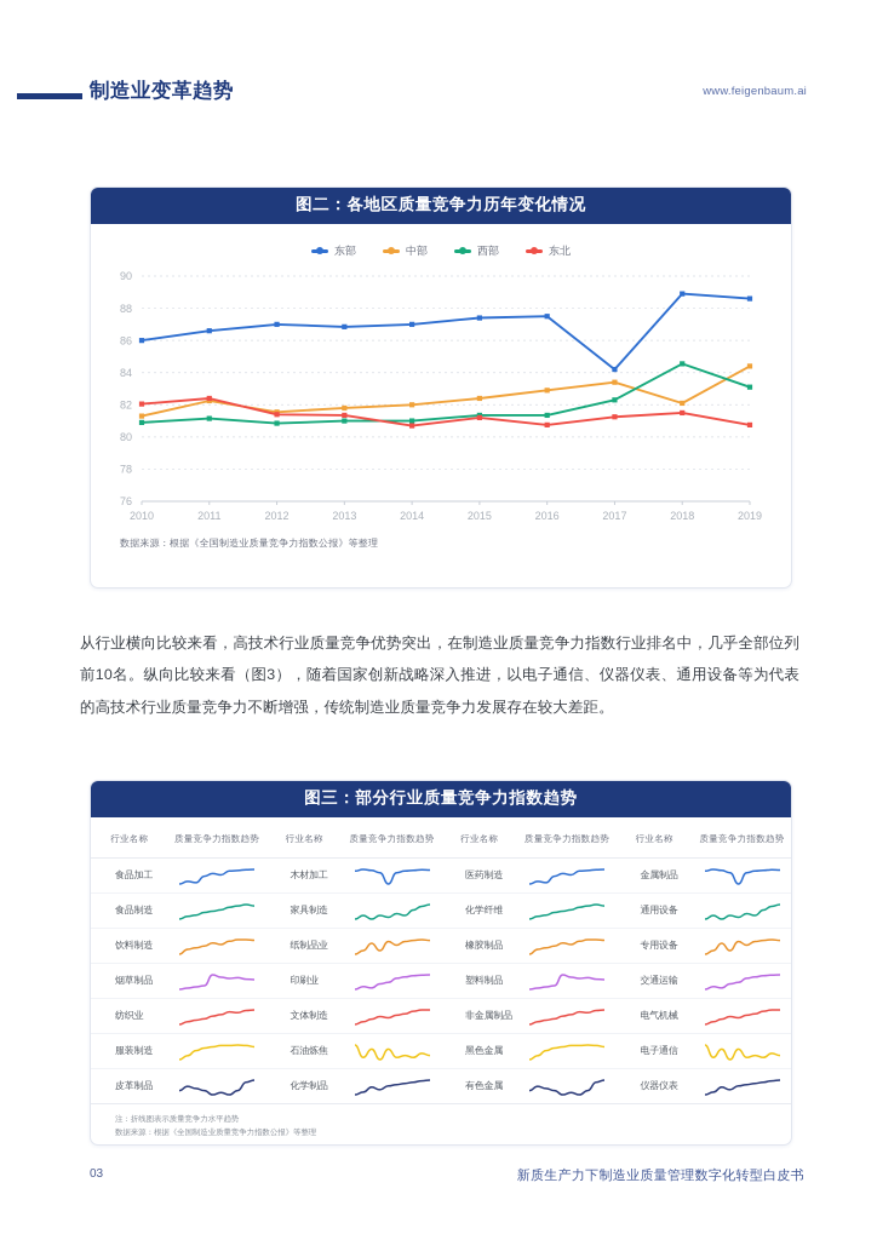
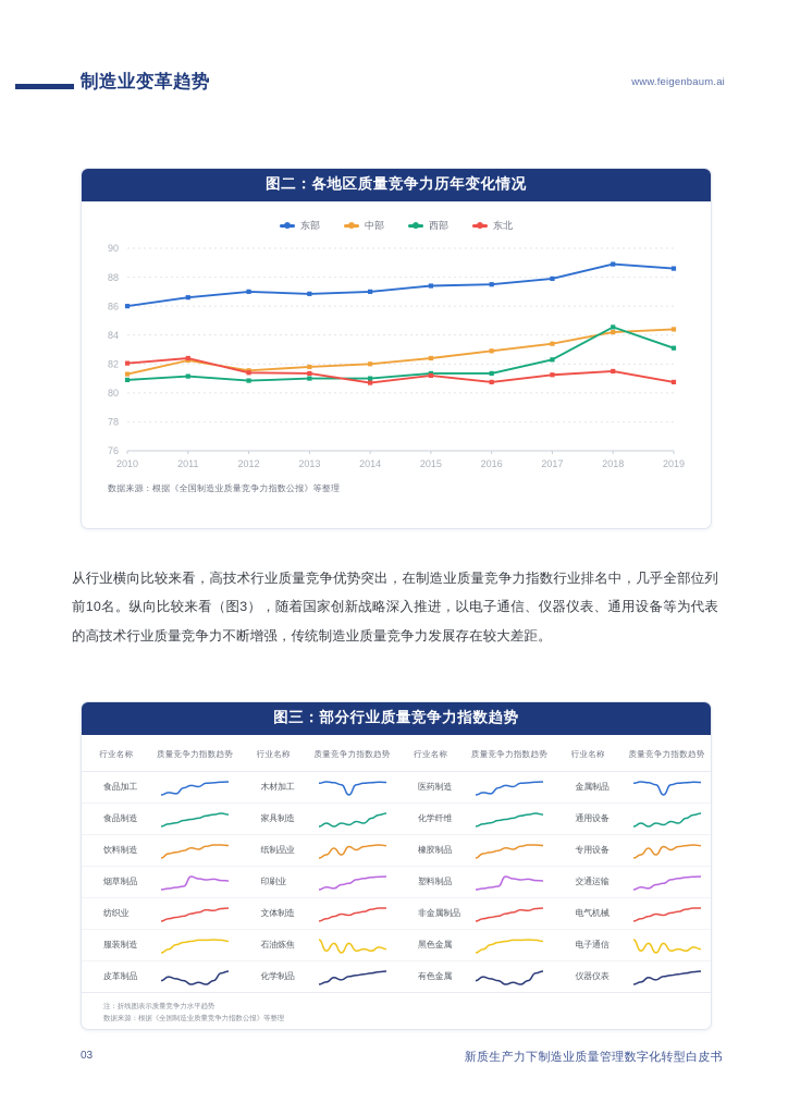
东部/2017: 84.2 -> 87.9
中部/2018: 82.1 -> 84.2
